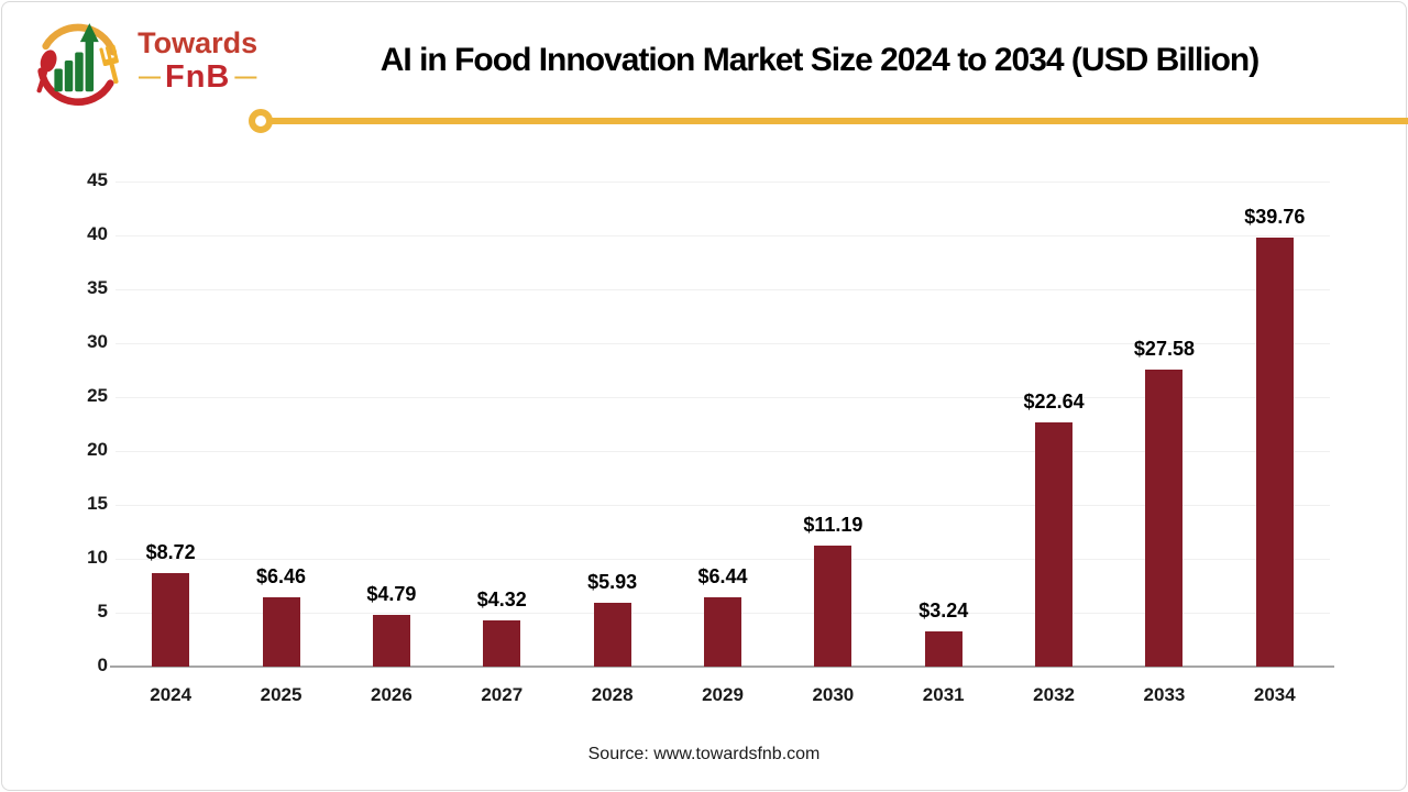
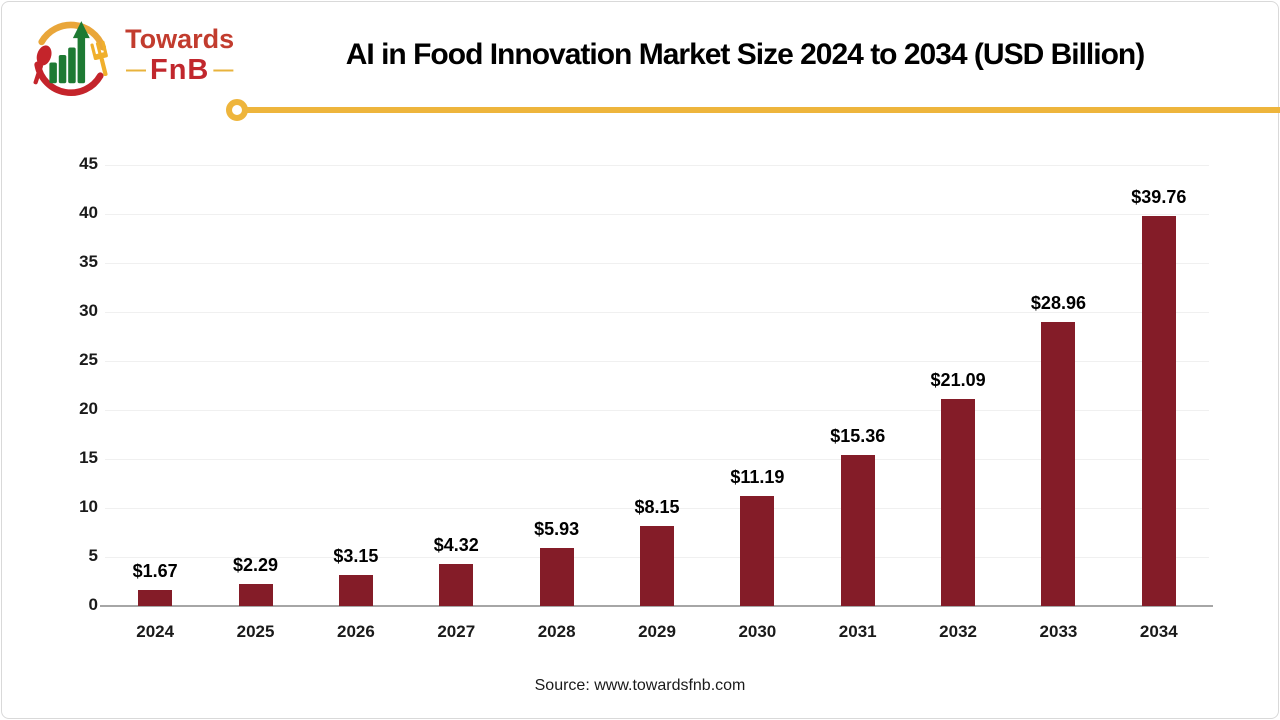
2024: $8.72 -> $1.67
2025: $6.46 -> $2.29
2026: $4.79 -> $3.15
2029: $6.44 -> $8.15
2031: $3.24 -> $15.36
2032: $22.64 -> $21.09
2033: $27.58 -> $28.96
